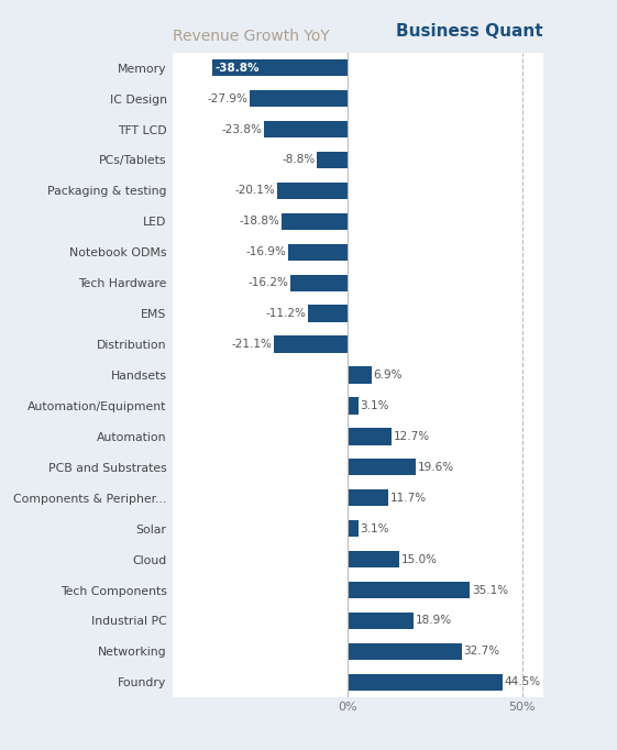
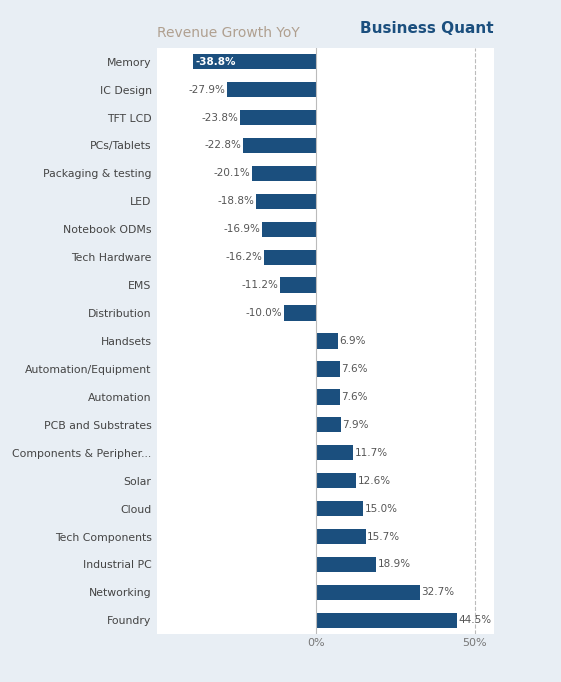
PCs/Tablets: -8.8% -> -22.8%
Distribution: -21.1% -> -10.0%
Automation/Equipment: 3.1% -> 7.6%
Automation: 12.7% -> 7.6%
PCB and Substrates: 19.6% -> 7.9%
Solar: 3.1% -> 12.6%
Tech Components: 35.1% -> 15.7%
